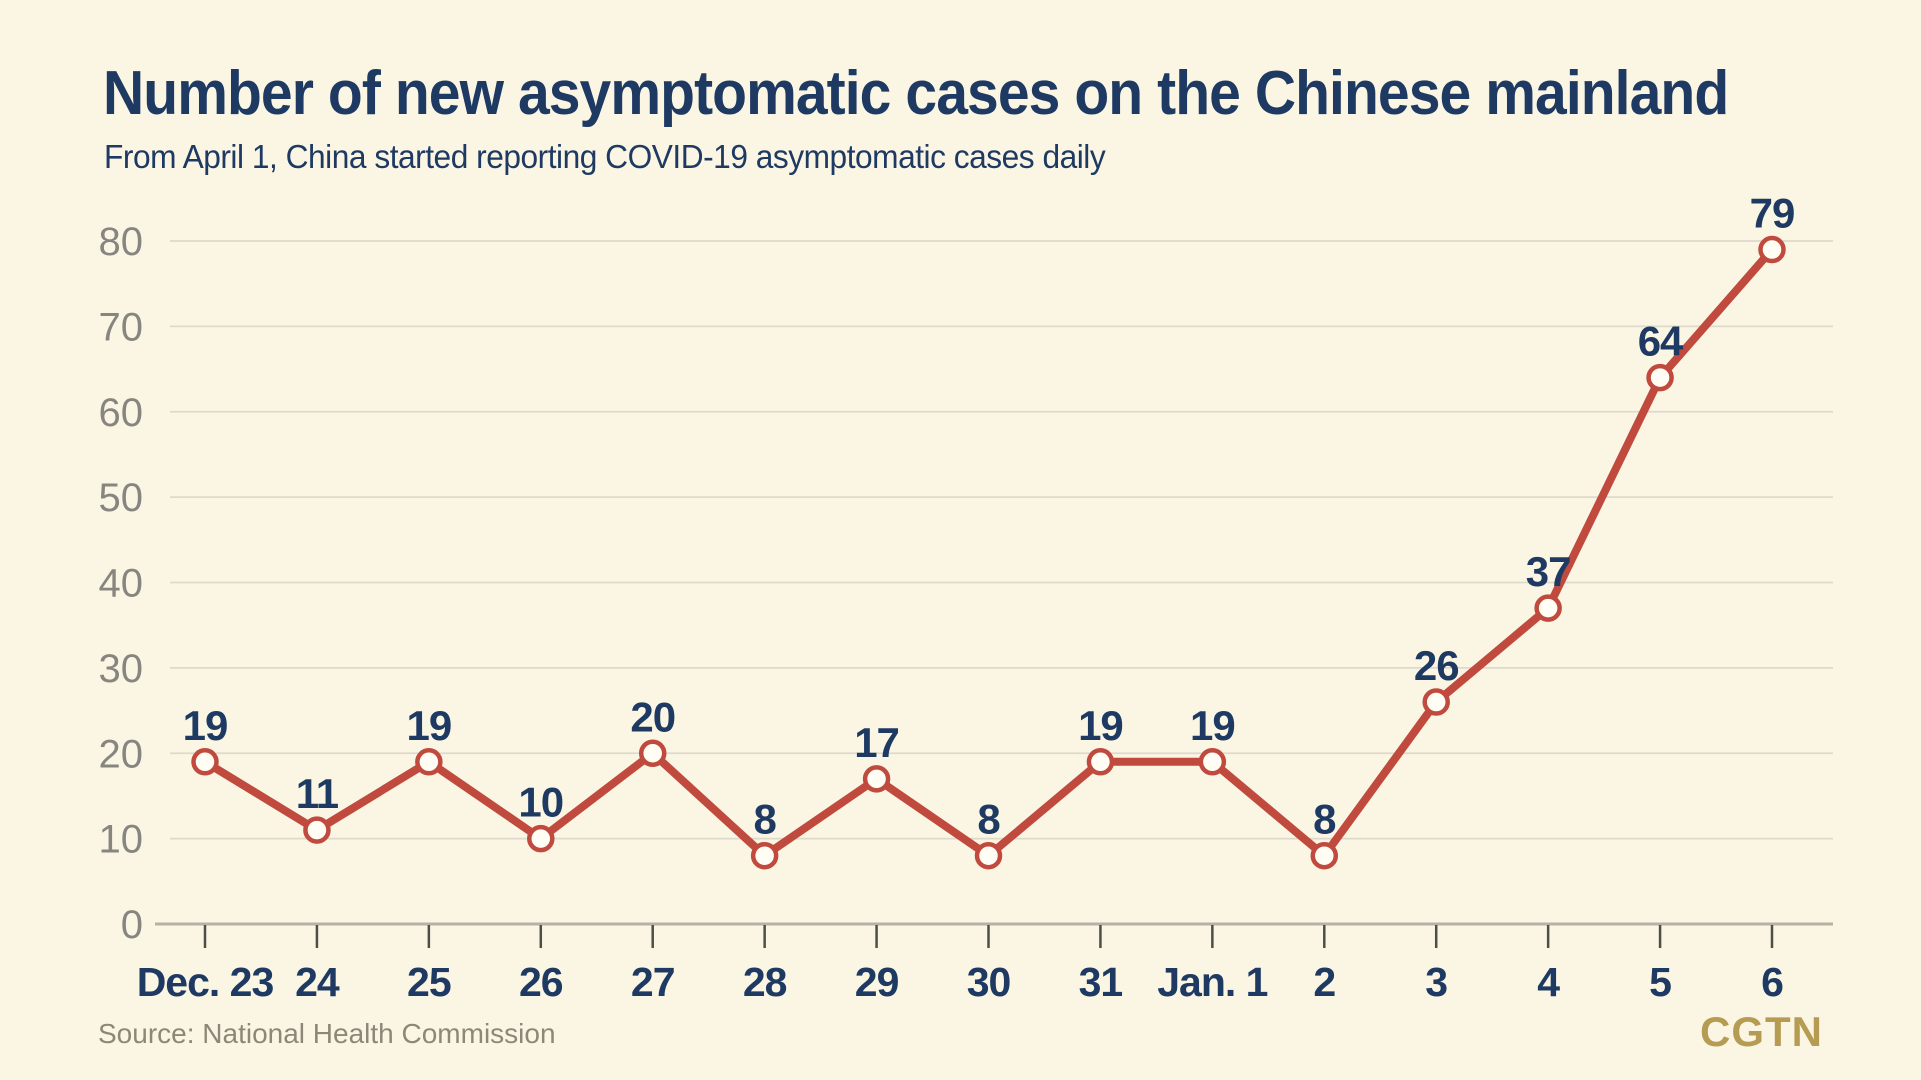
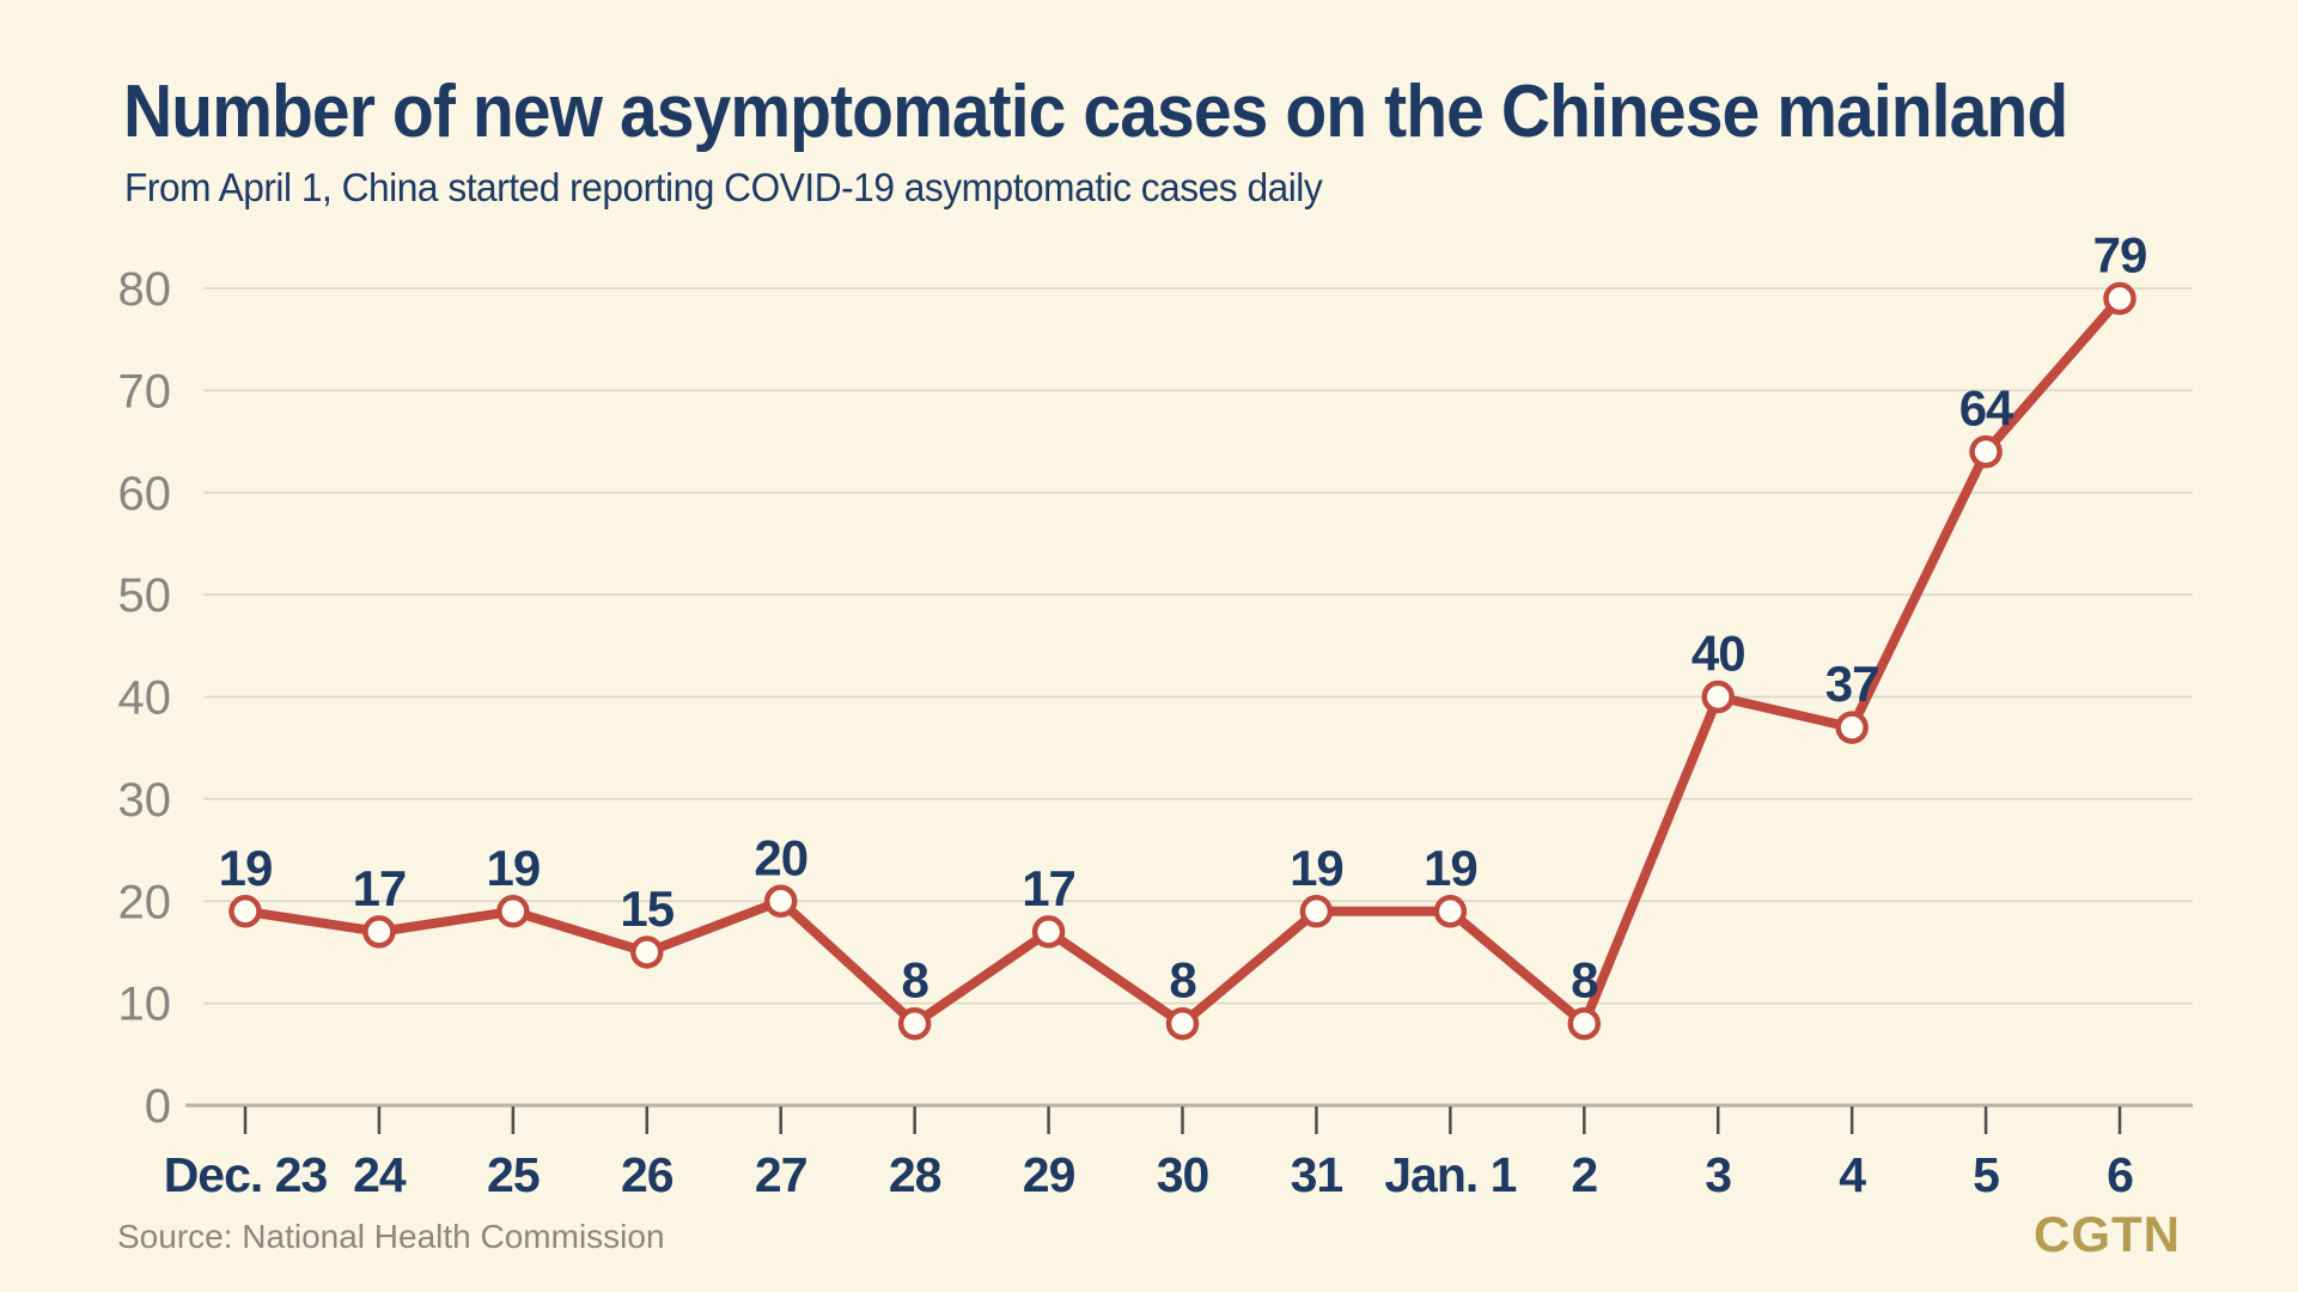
24: 11 -> 17
26: 10 -> 15
3: 26 -> 40
